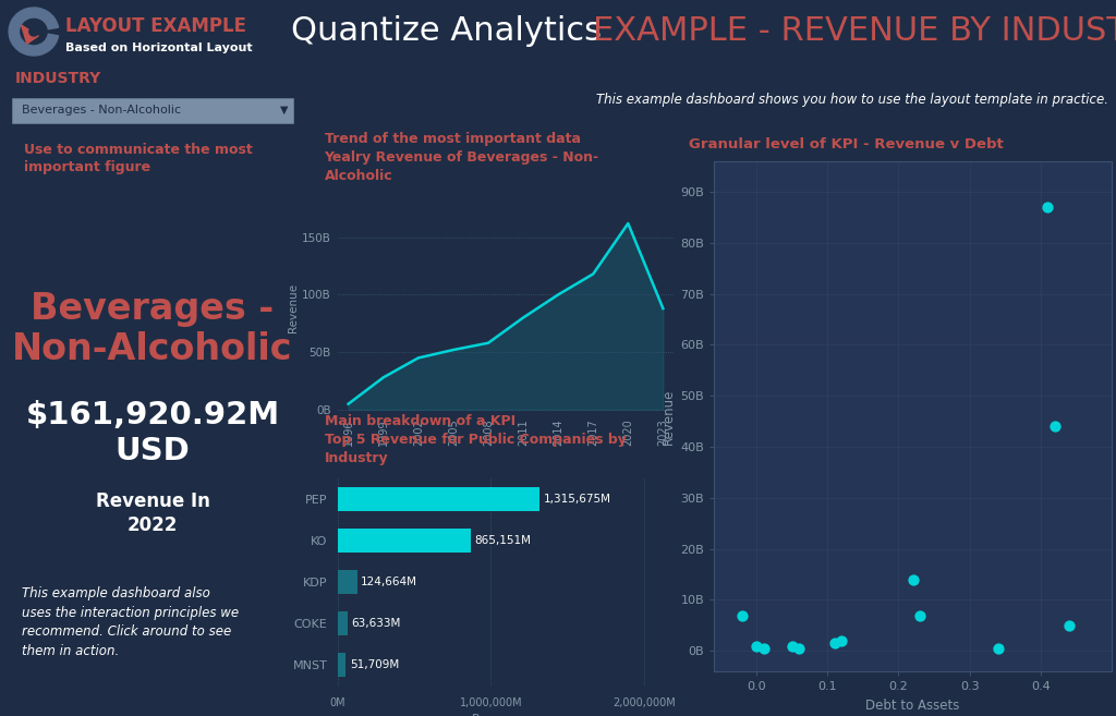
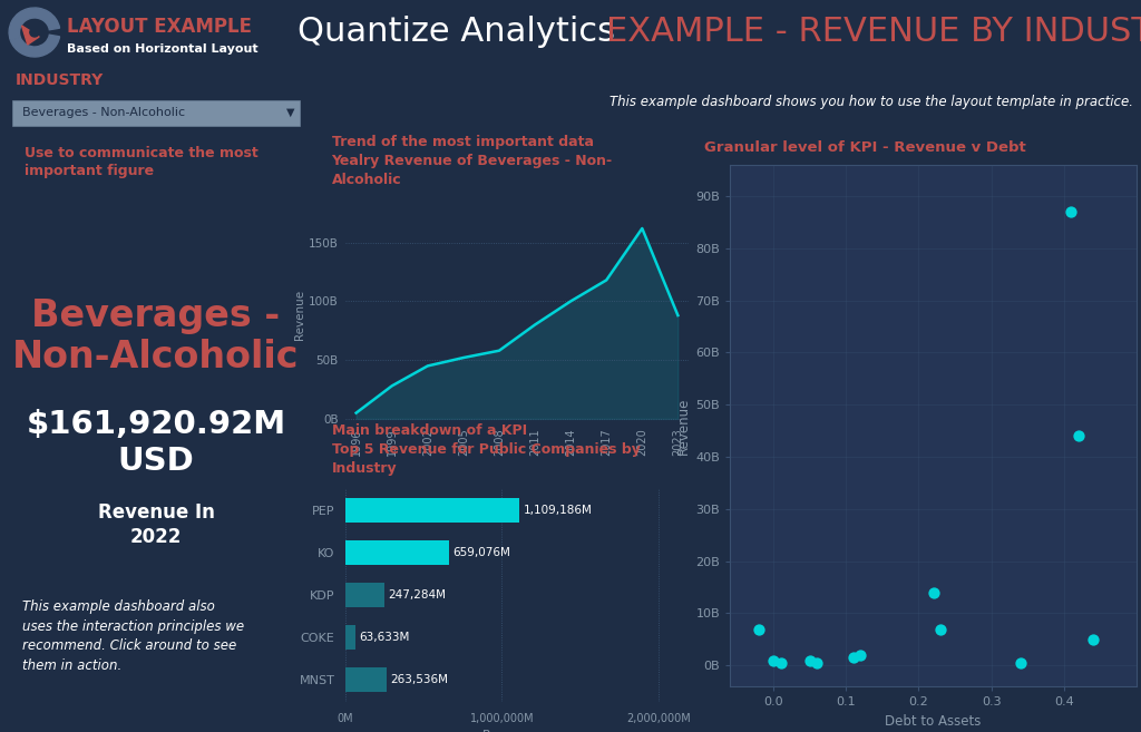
PEP: 1,315,675M -> 1,109,186M
KO: 865,151M -> 659,076M
KDP: 124,664M -> 247,284M
MNST: 51,709M -> 263,536M
